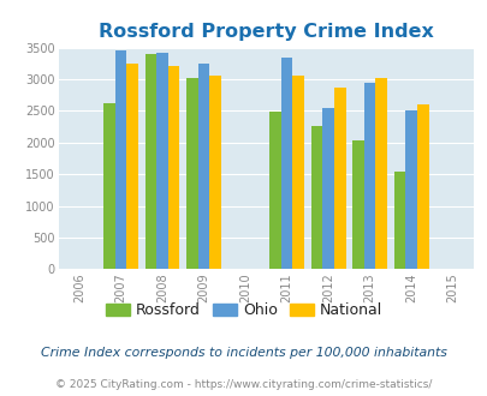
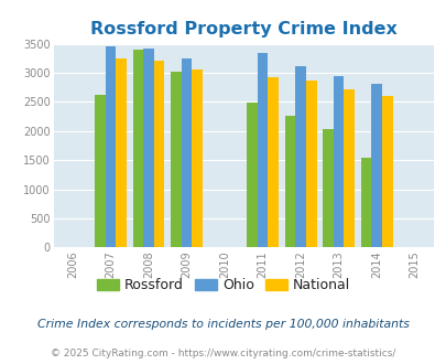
National/2011: 3060 -> 2920
Ohio/2012: 2540 -> 3120
National/2013: 3020 -> 2720
Ohio/2014: 2500 -> 2810
